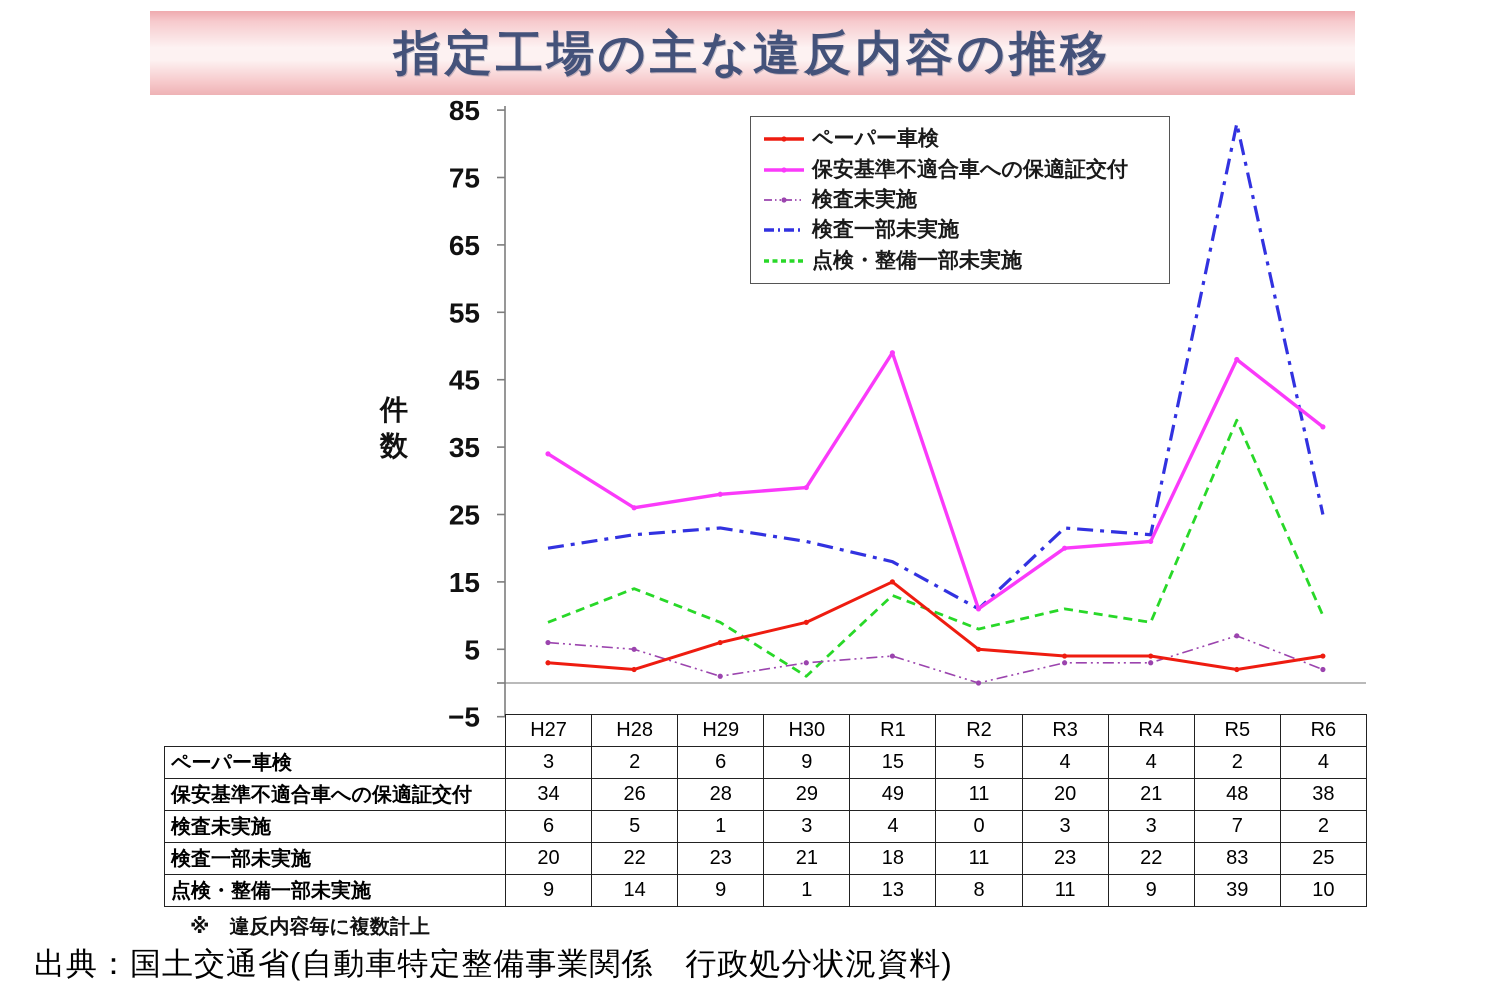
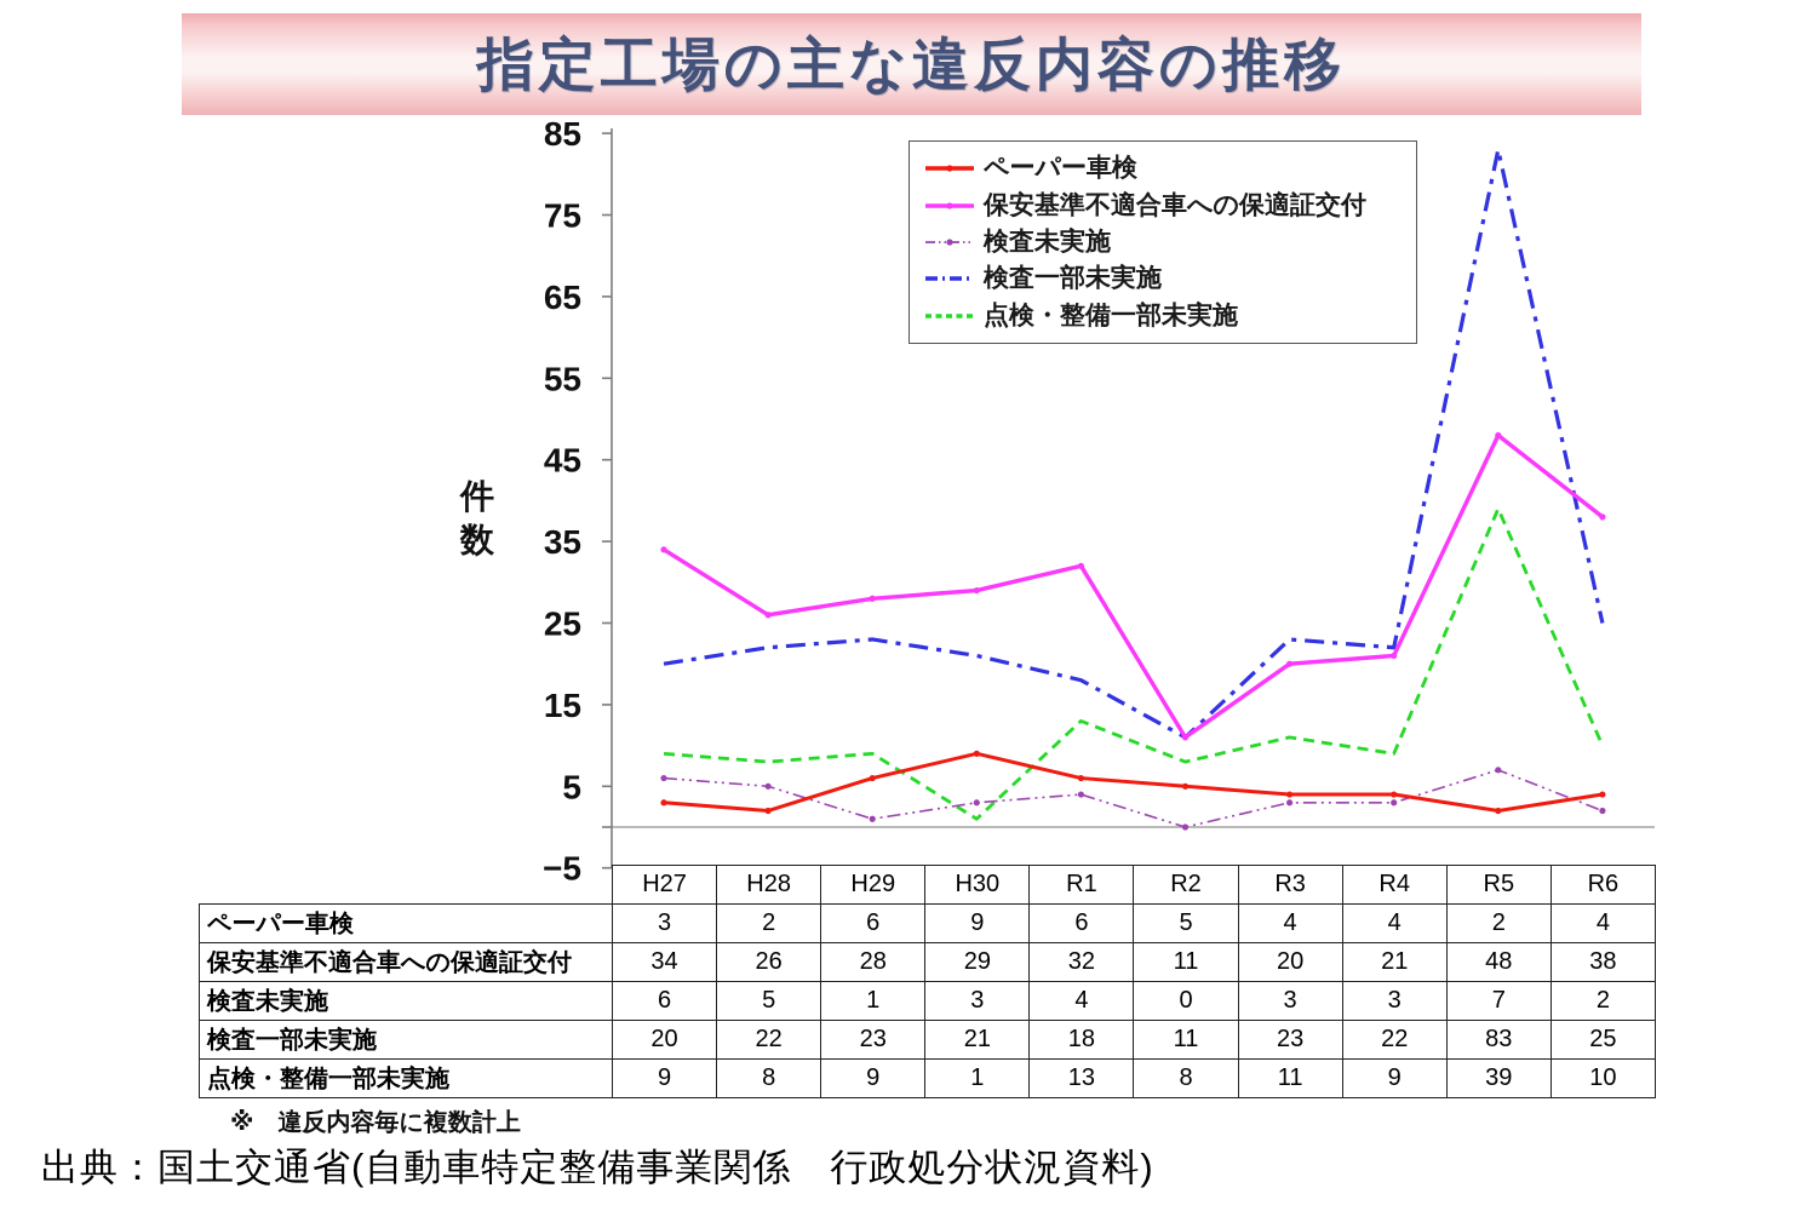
点検・整備一部未実施/H28: 14 -> 8
ペーパー車検/R1: 15 -> 6
保安基準不適合車への保適証交付/R1: 49 -> 32
